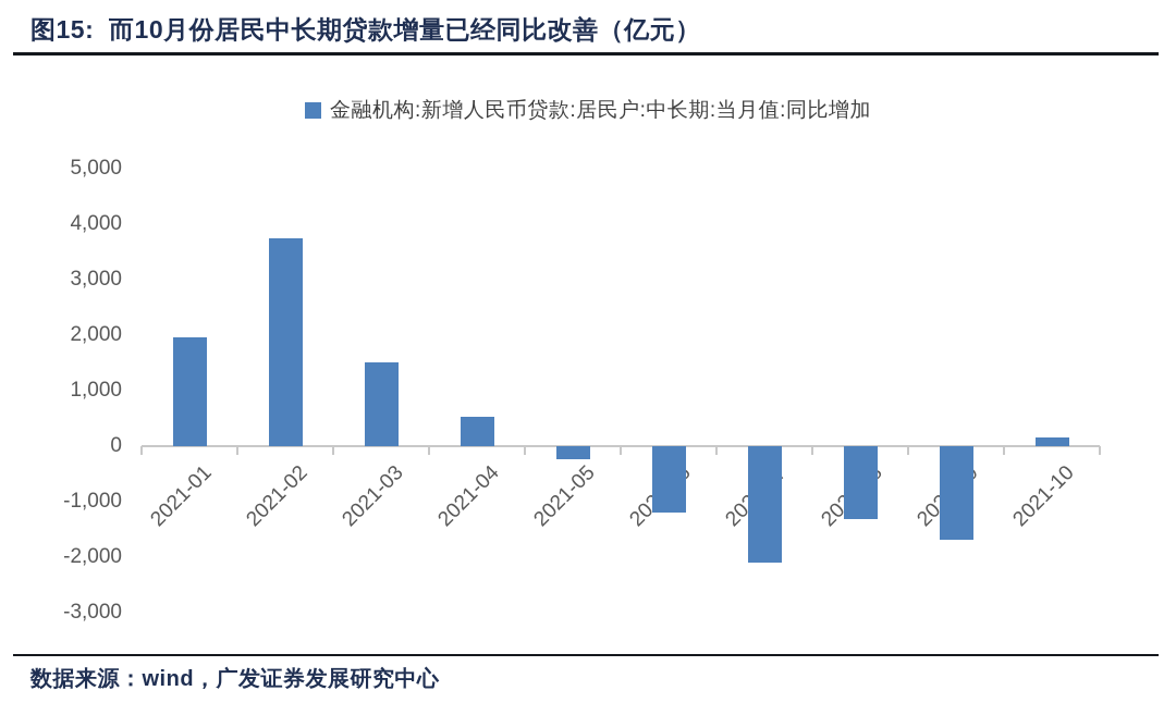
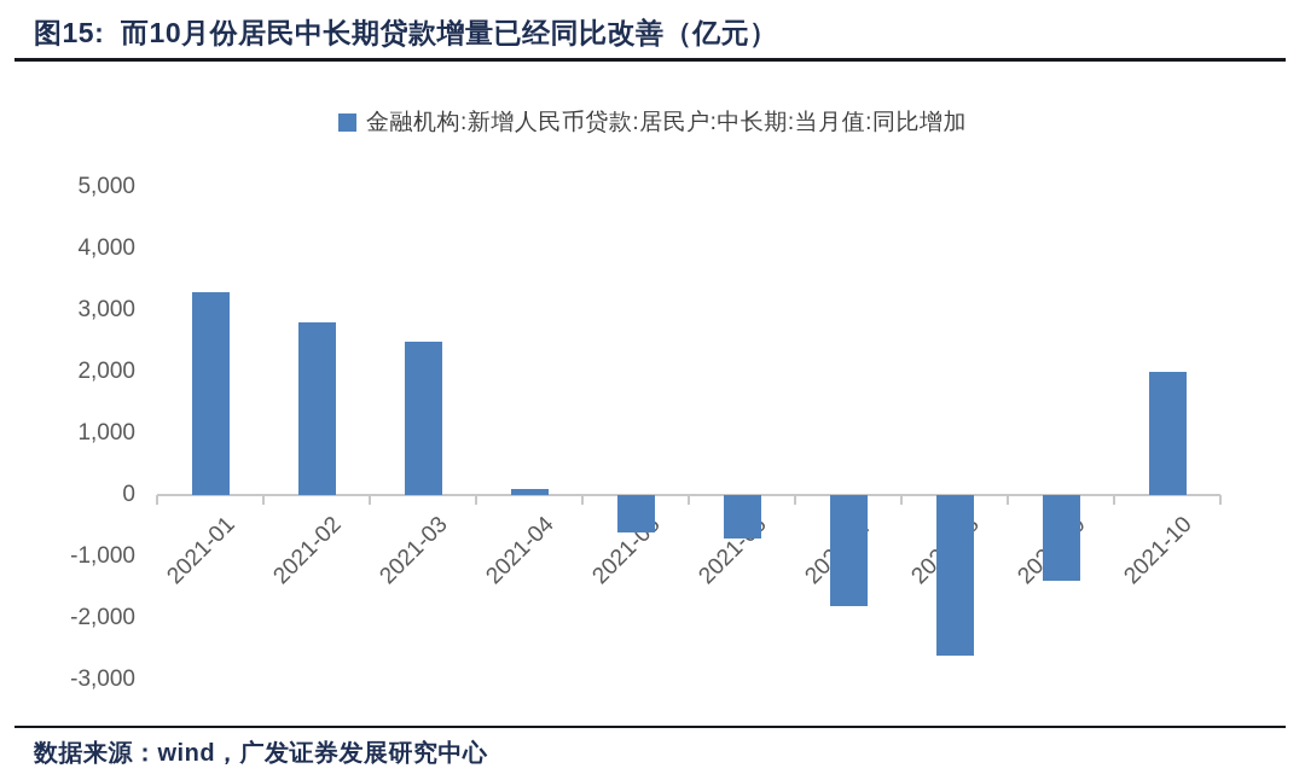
2021-01: 2000 -> 3300
2021-02: 3700 -> 2800
2021-03: 1500 -> 2500
2021-04: 500 -> 100
2021-05: -200 -> -600
2021-06: -1200 -> -700
2021-07: -2100 -> -1800
2021-08: -1300 -> -2600
2021-09: -1700 -> -1400
2021-10: 200 -> 2000
